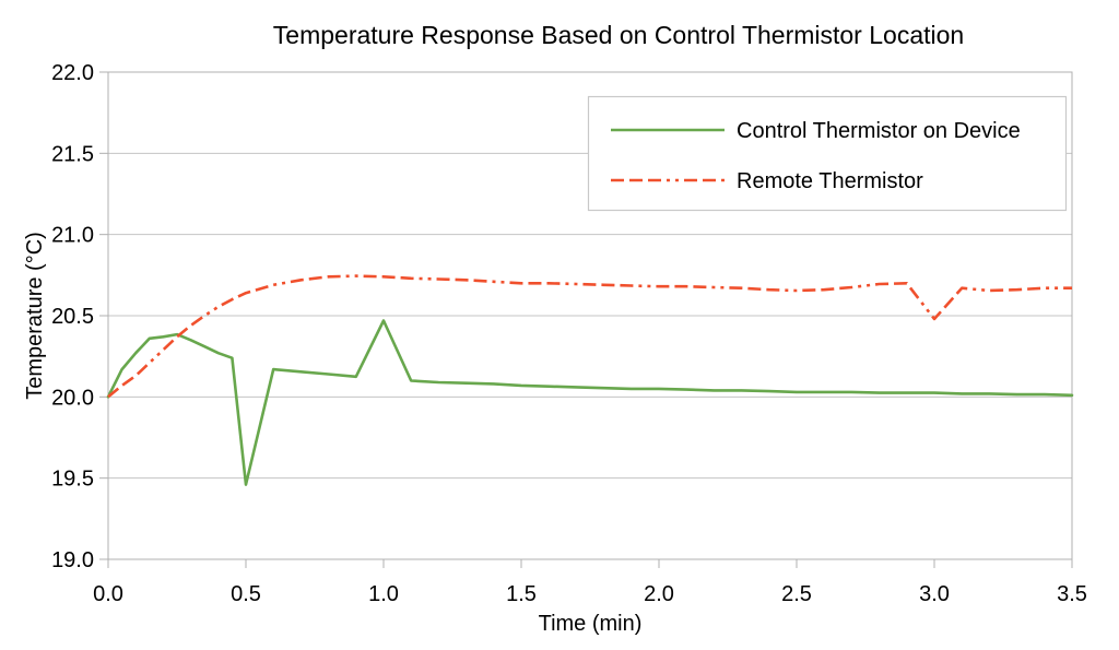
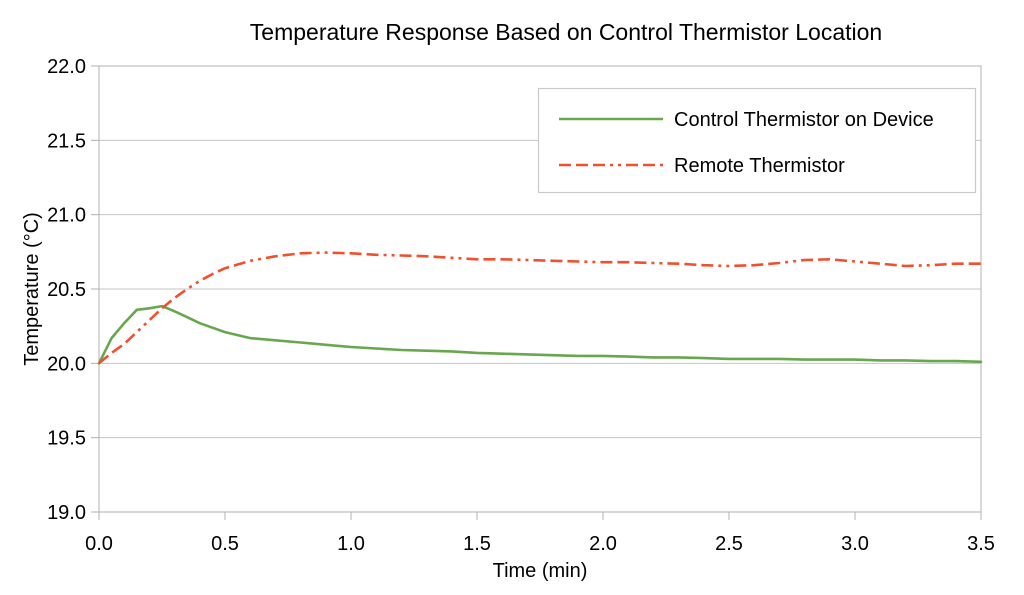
Control Thermistor on Device/0.5: 19.46 -> 20.21
Control Thermistor on Device/1.0: 20.47 -> 20.11
Remote Thermistor/3.0: 20.48 -> 20.68
